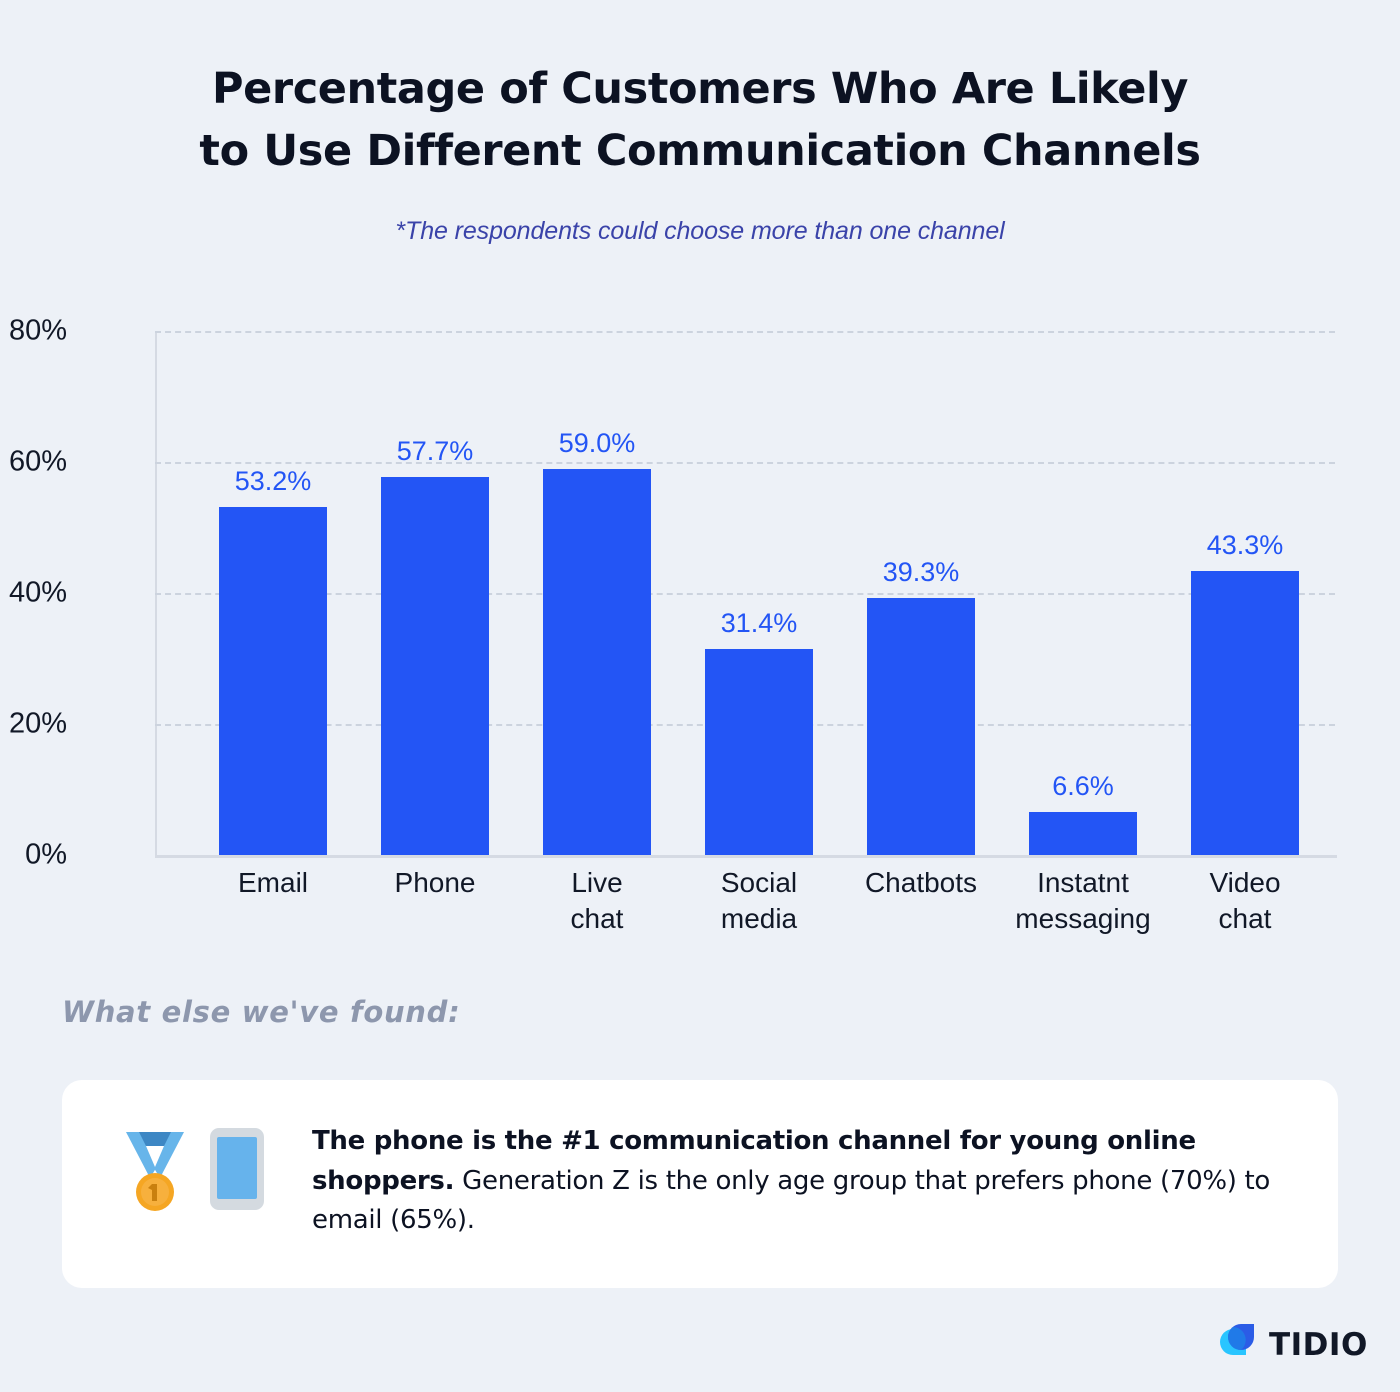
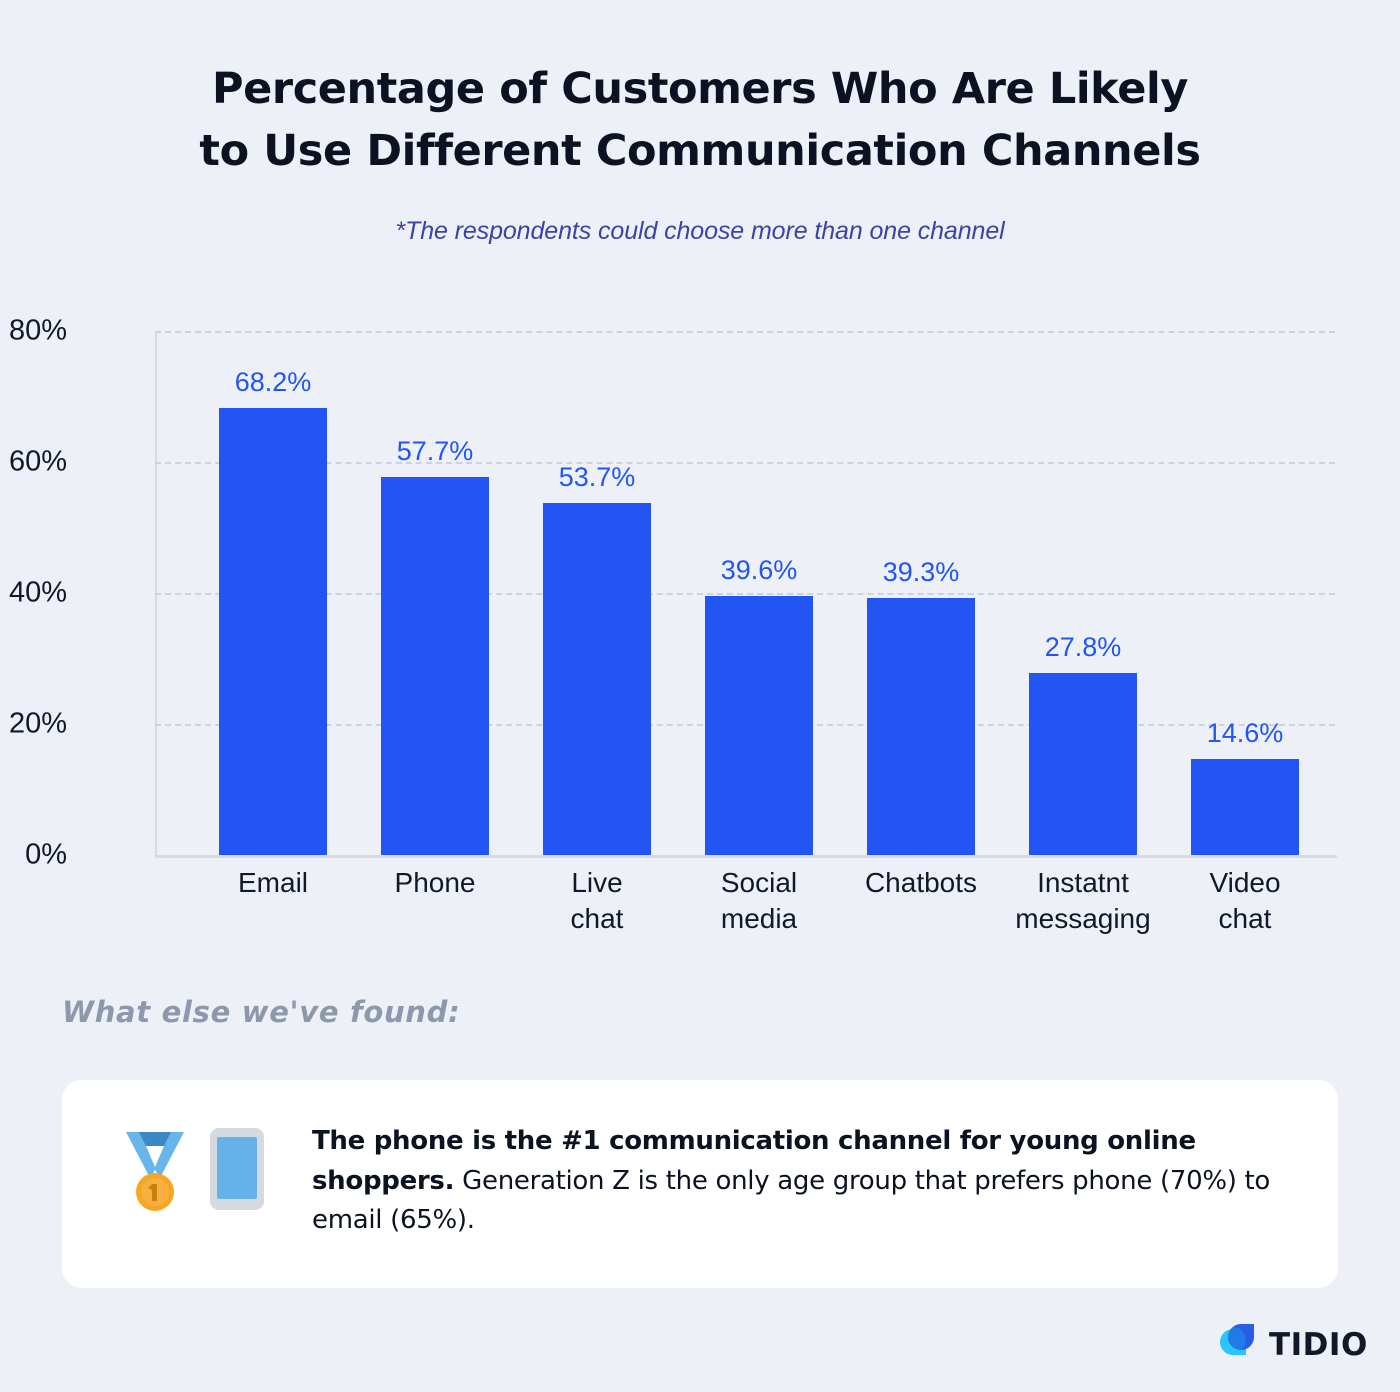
Email: 53.2% -> 68.2%
Live chat: 59.0% -> 53.7%
Social media: 31.4% -> 39.6%
Instatnt messaging: 6.6% -> 27.8%
Video chat: 43.3% -> 14.6%
